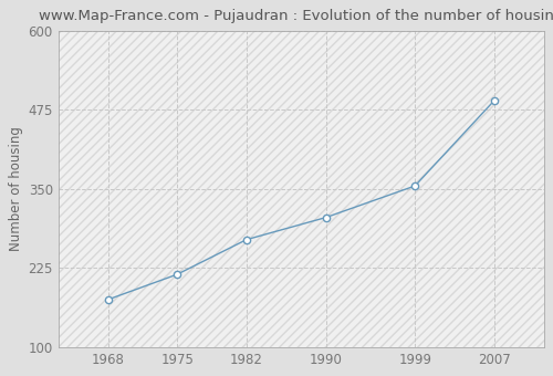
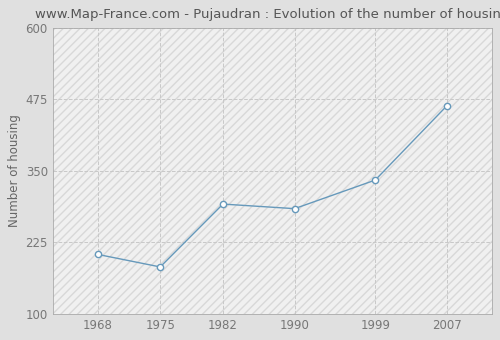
1968: 175 -> 204
1975: 215 -> 182
1982: 270 -> 292
1990: 305 -> 284
1999: 355 -> 334
2007: 490 -> 464
